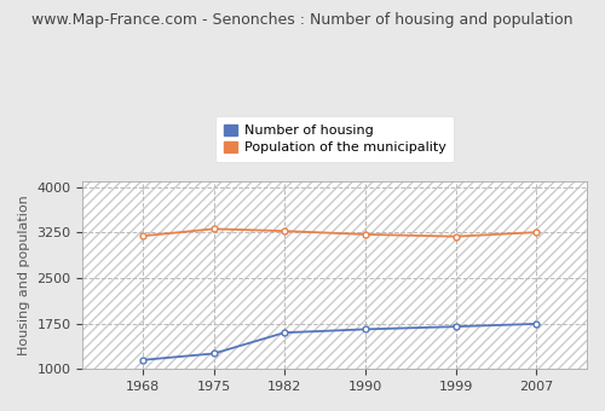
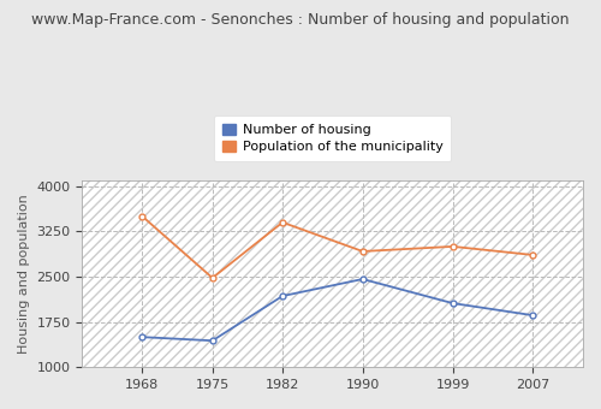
Number of housing/1968: 1150 -> 1500
Population of the municipality/1968: 3200 -> 3500
Number of housing/1975: 1260 -> 1440
Population of the municipality/1975: 3310 -> 2480
Number of housing/1982: 1600 -> 2180
Population of the municipality/1982: 3280 -> 3400
Number of housing/1990: 1660 -> 2460
Population of the municipality/1990: 3220 -> 2920
Number of housing/1999: 1700 -> 2060
Population of the municipality/1999: 3180 -> 3000
Number of housing/2007: 1740 -> 1860
Population of the municipality/2007: 3260 -> 2860
